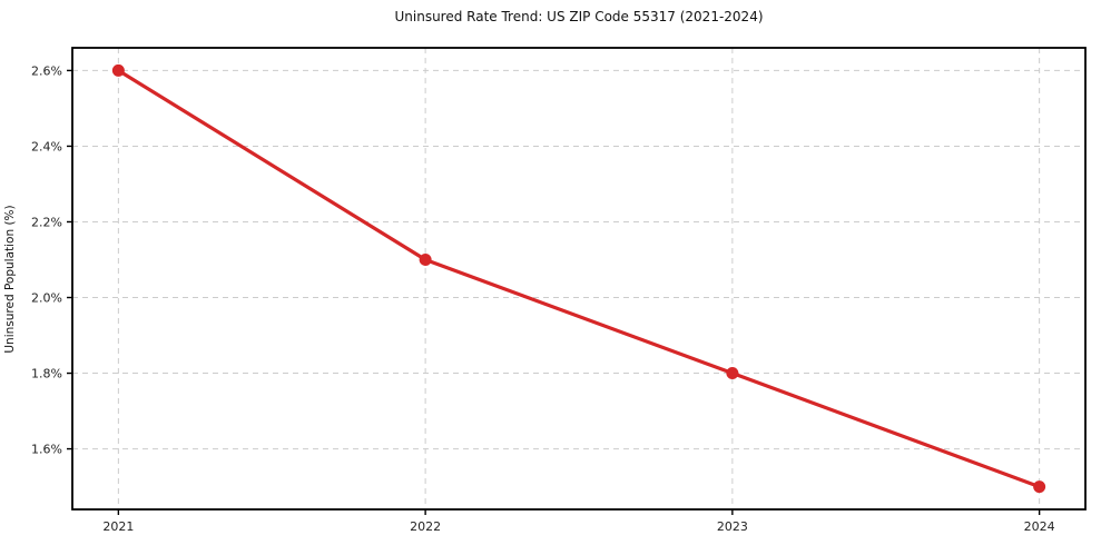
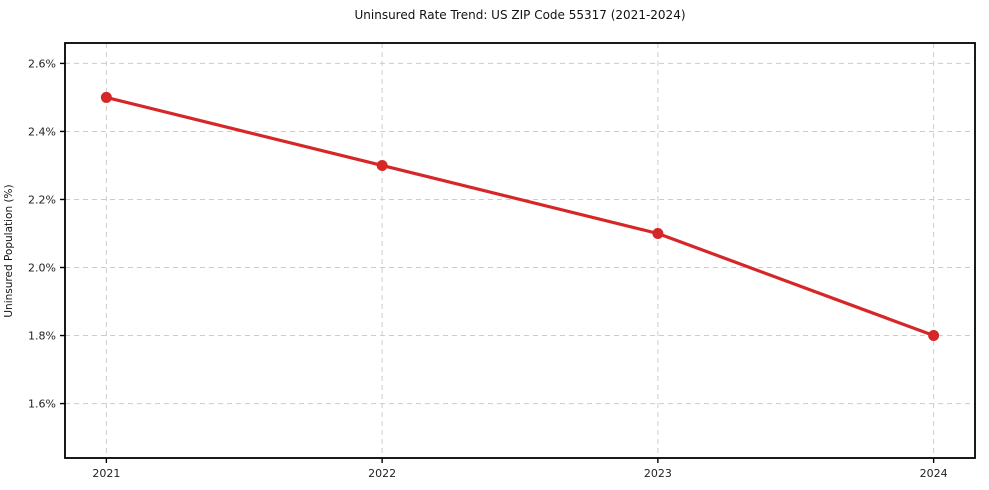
2021: 2.6% -> 2.5%
2022: 2.1% -> 2.3%
2023: 1.8% -> 2.1%
2024: 1.5% -> 1.8%
